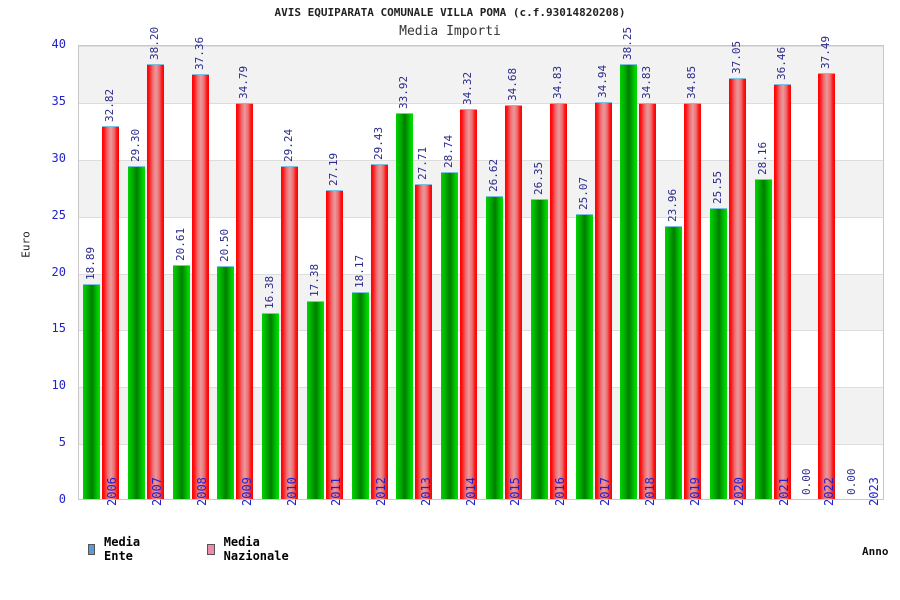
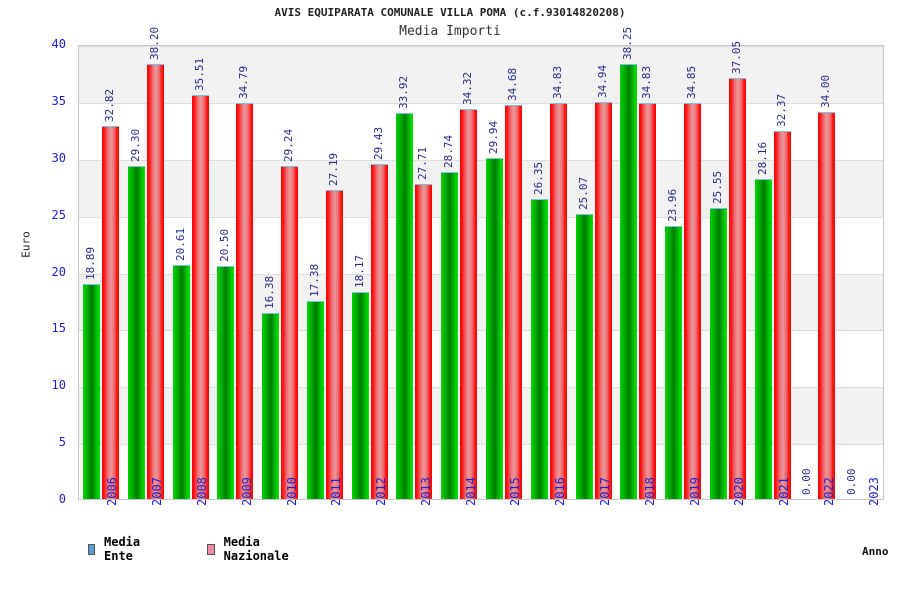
Media Nazionale/2008: 37.36 -> 35.51
Media Ente/2015: 26.62 -> 29.94
Media Nazionale/2021: 36.46 -> 32.37
Media Nazionale/2022: 37.49 -> 34.00
